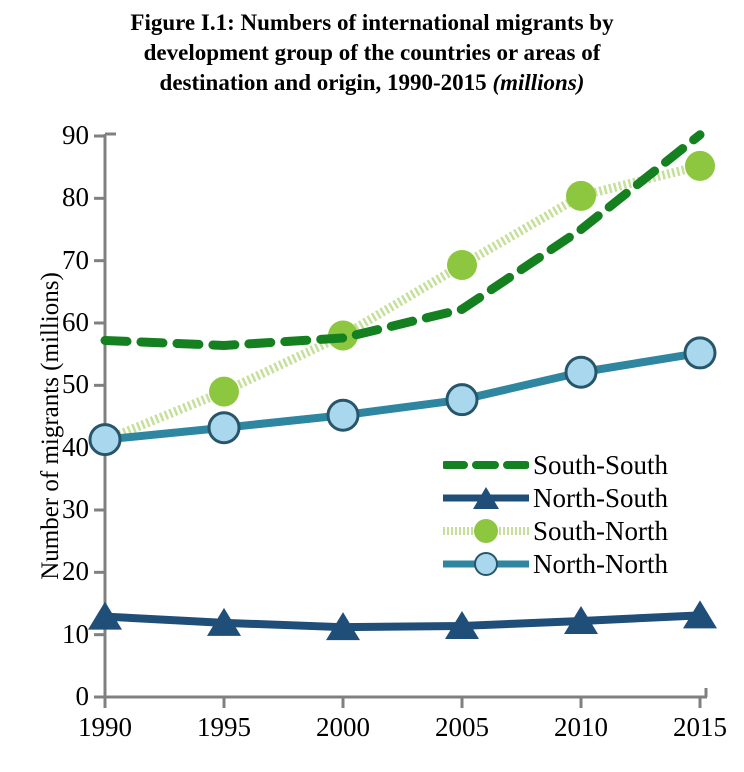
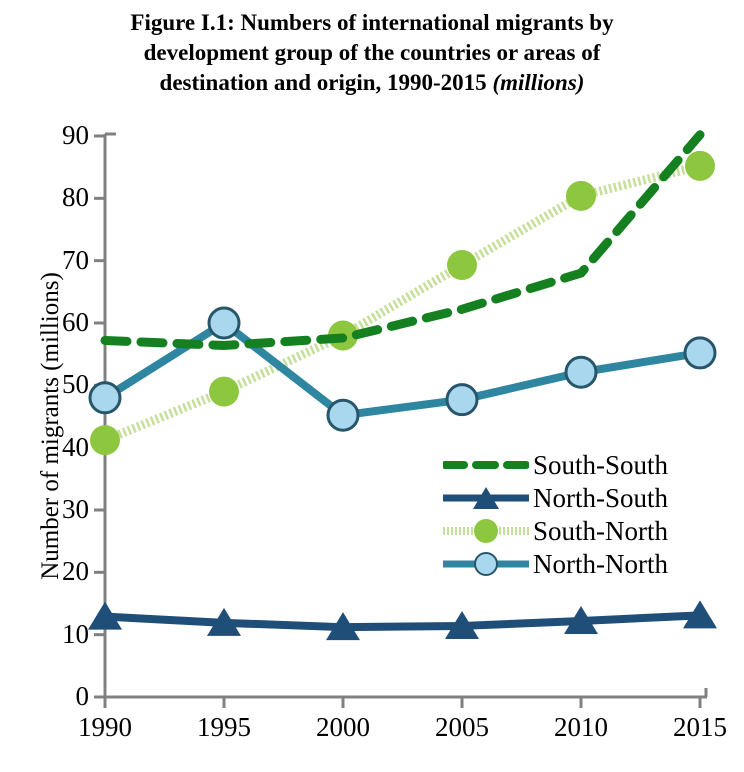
North-North/1990: 41 -> 48
North-North/1995: 43 -> 60
South-South/2010: 75 -> 68
